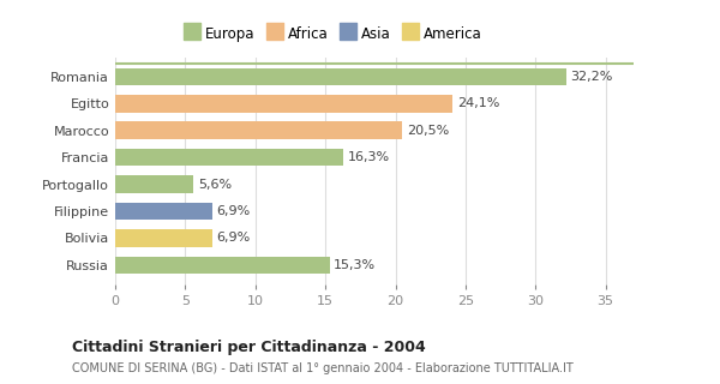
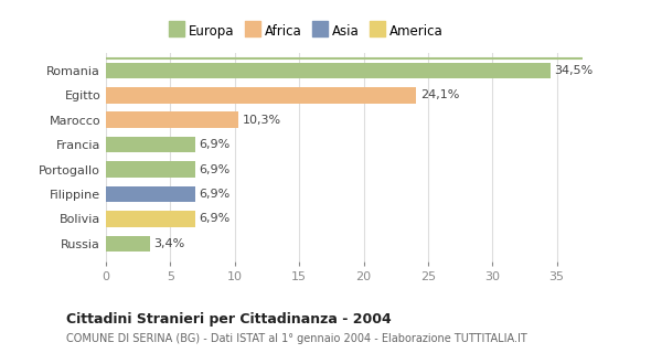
Romania: 32,2% -> 34,5%
Marocco: 20,5% -> 10,3%
Francia: 16,3% -> 6,9%
Portogallo: 5,6% -> 6,9%
Russia: 15,3% -> 3,4%
